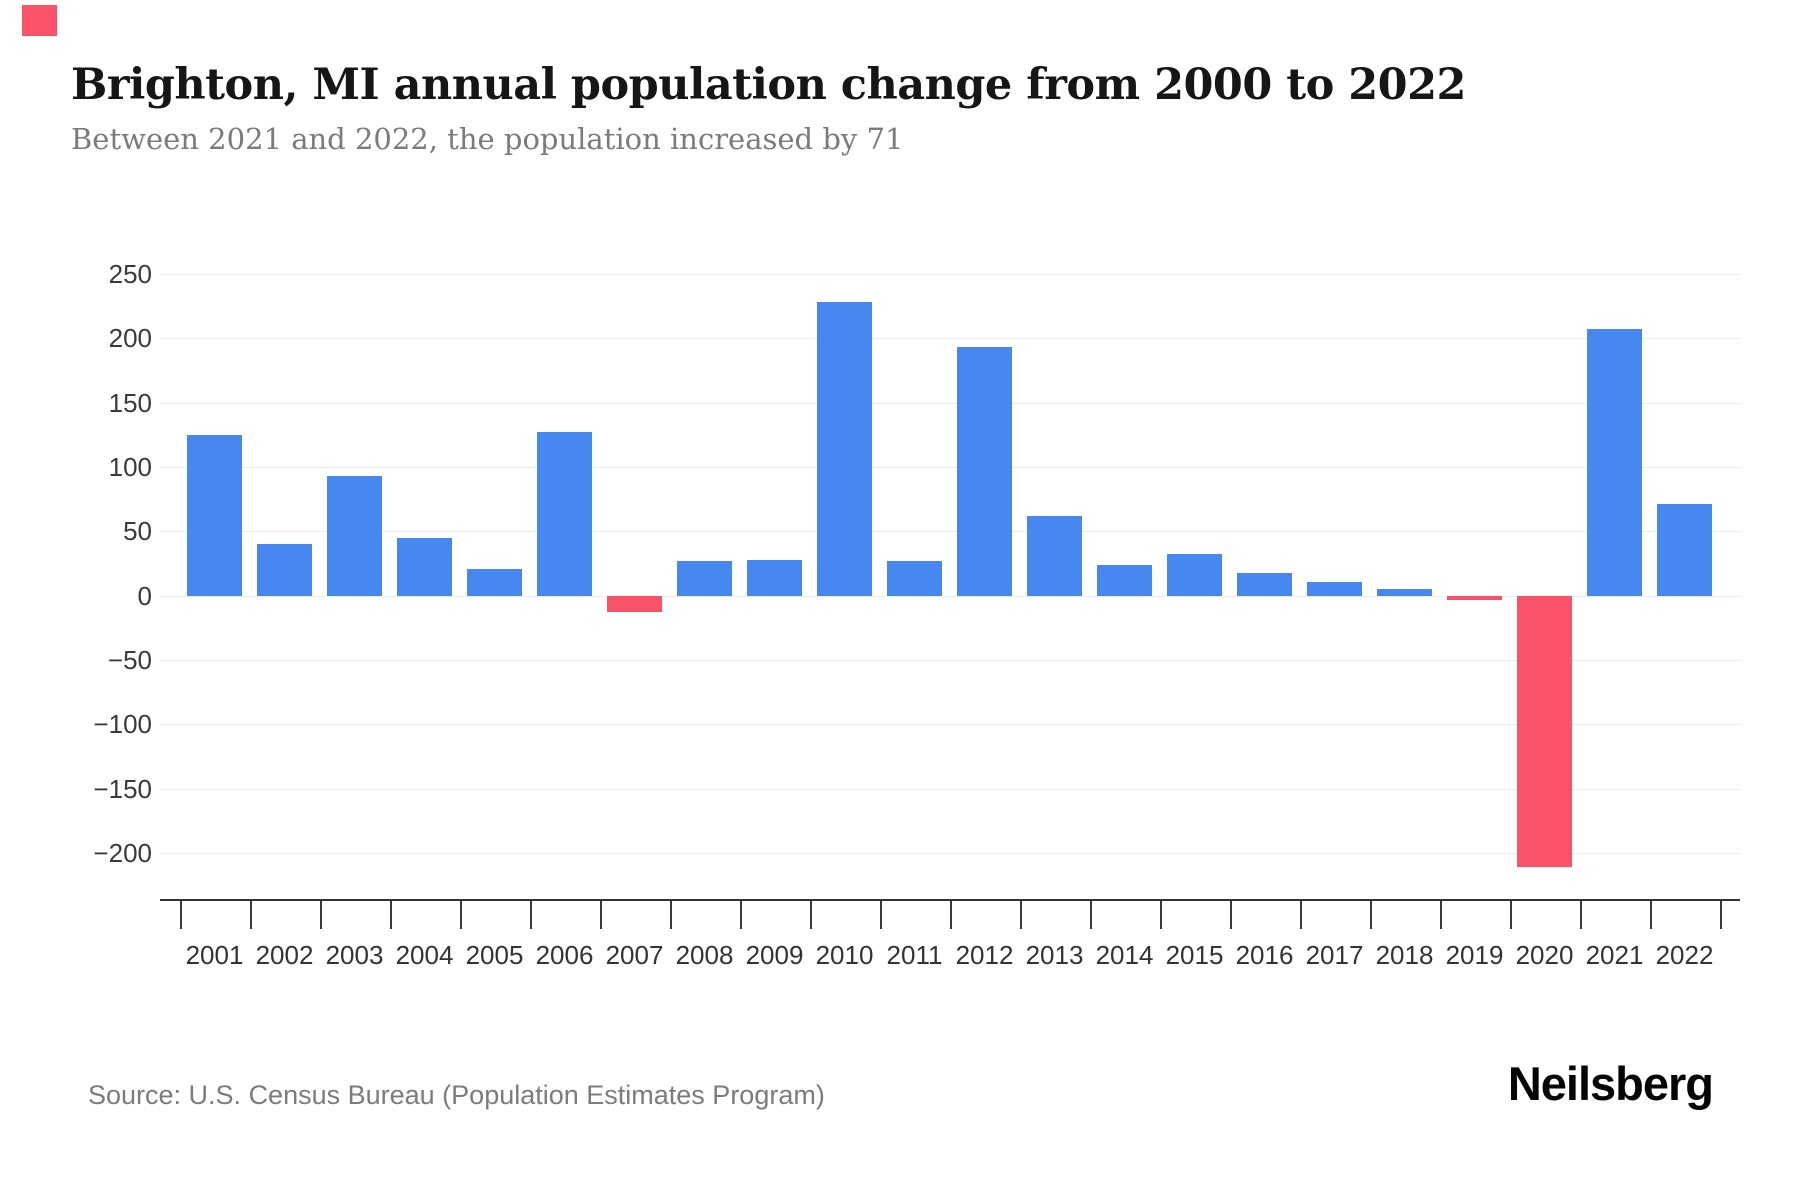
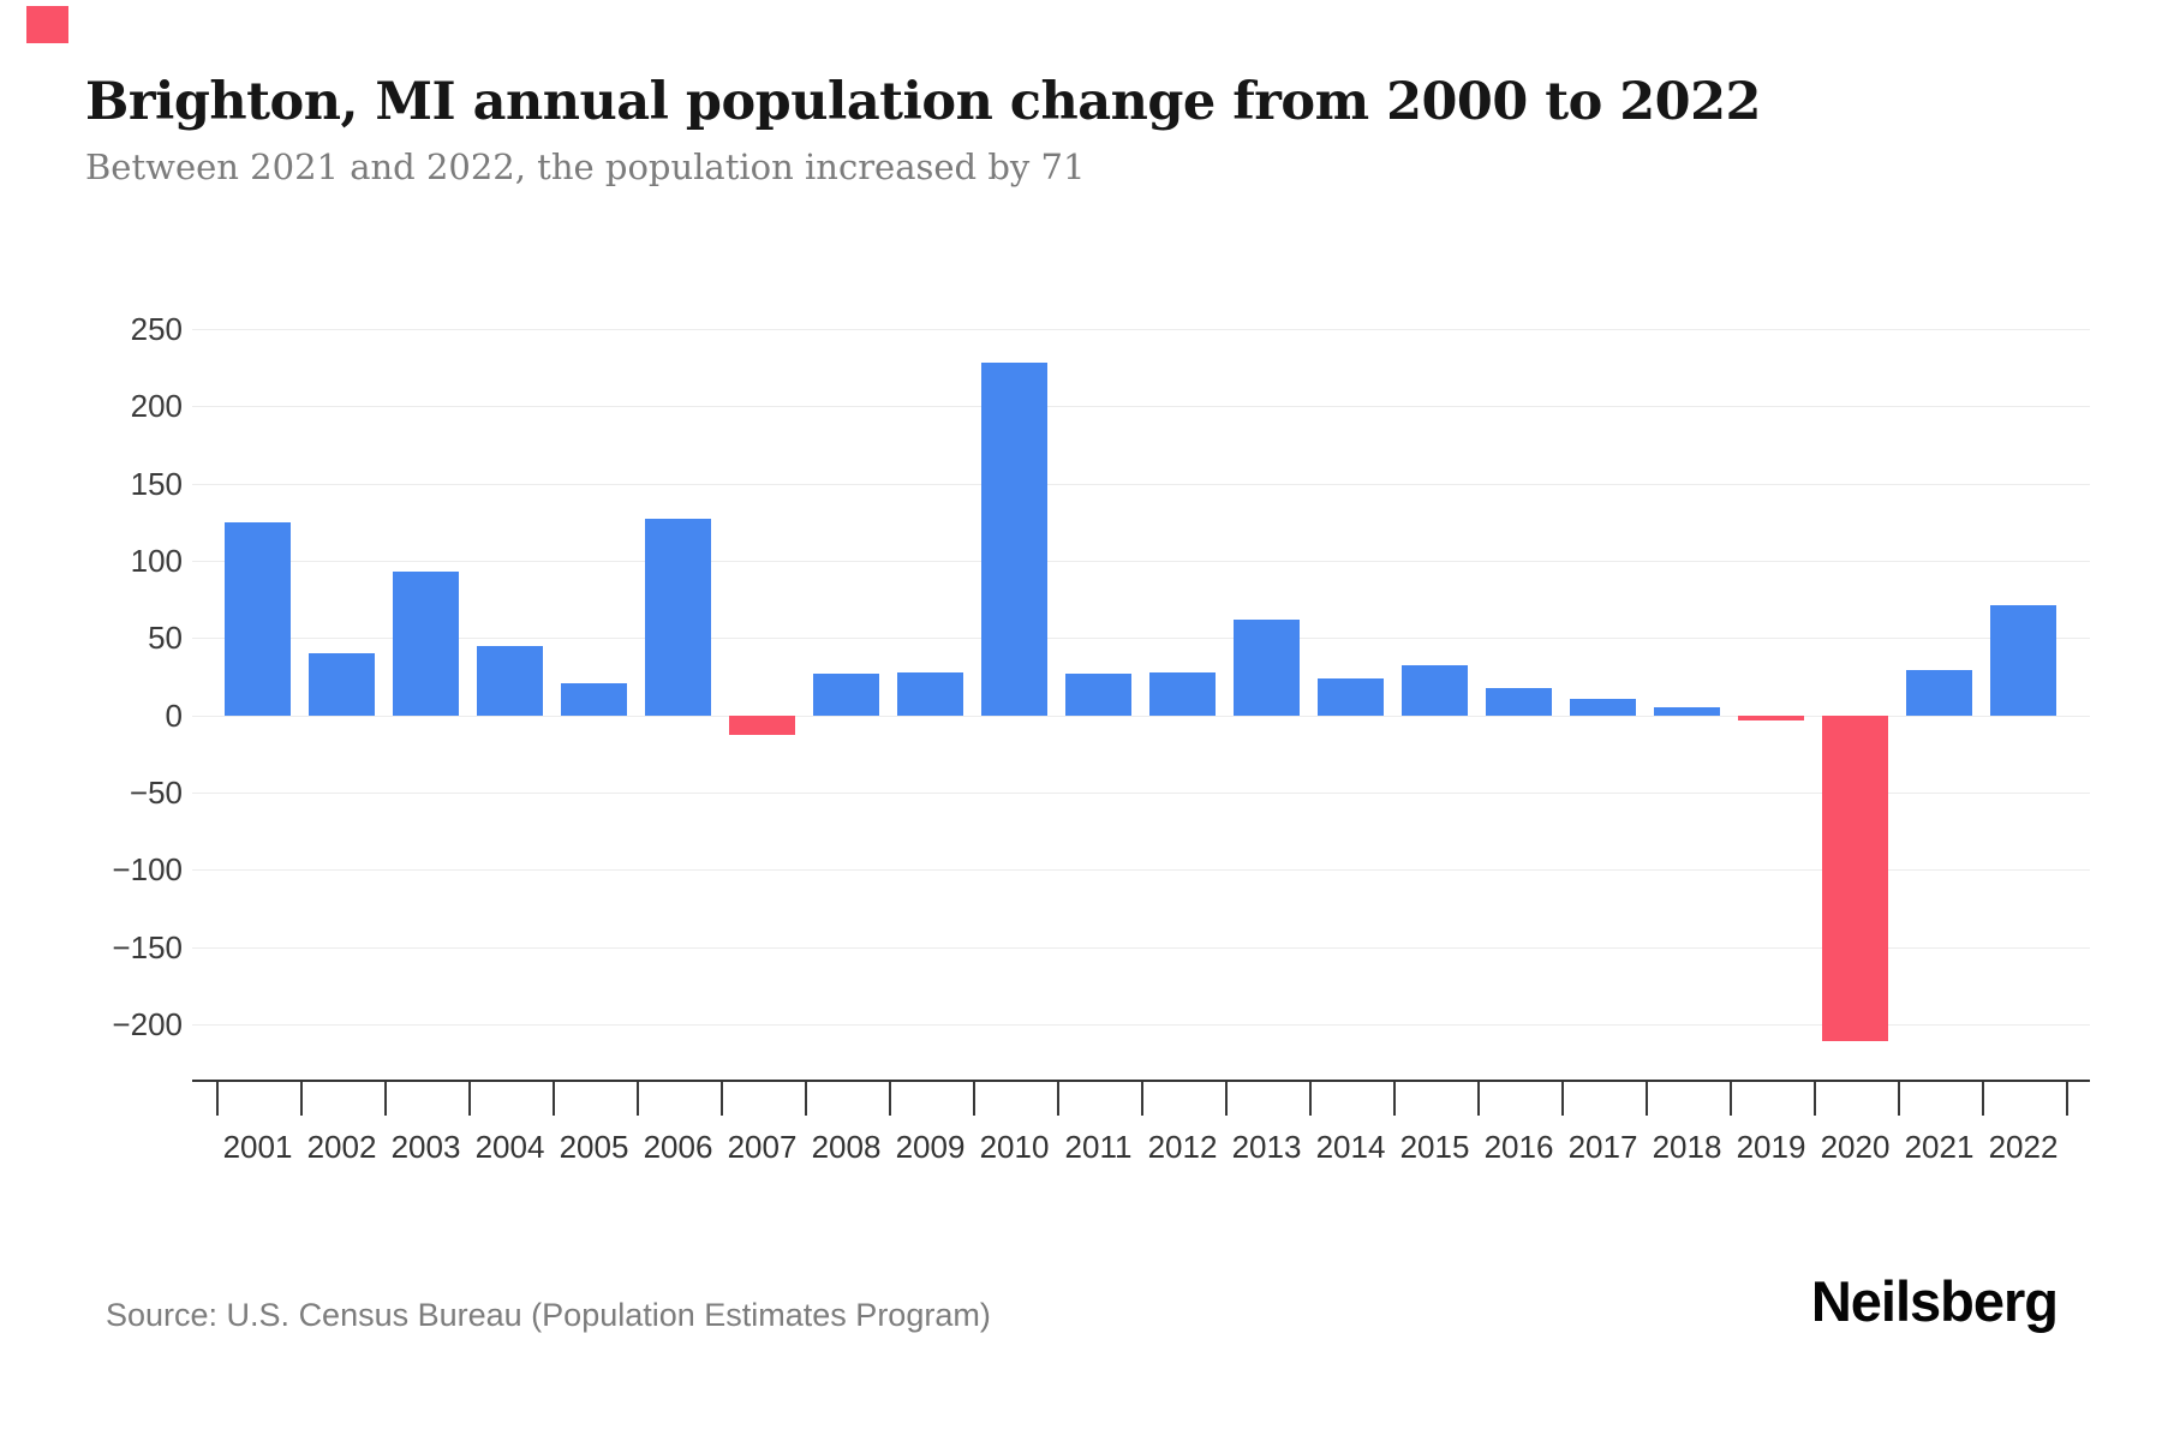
2012: 193 -> 28
2021: 207 -> 29
